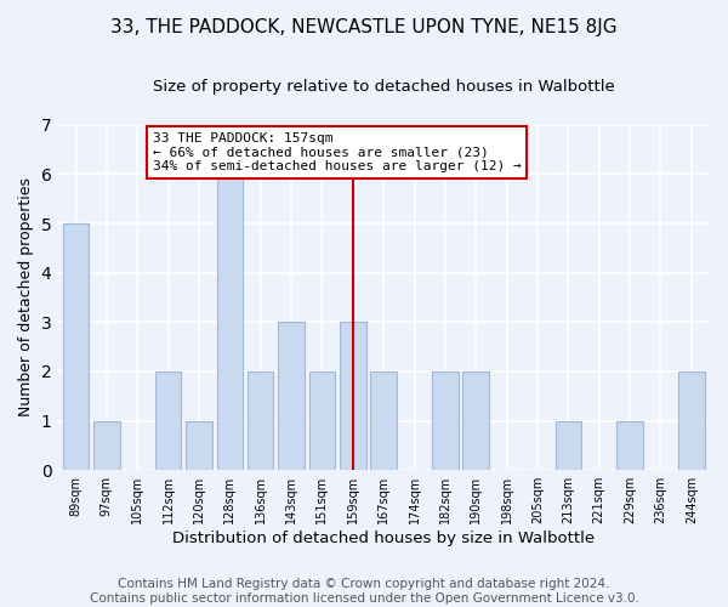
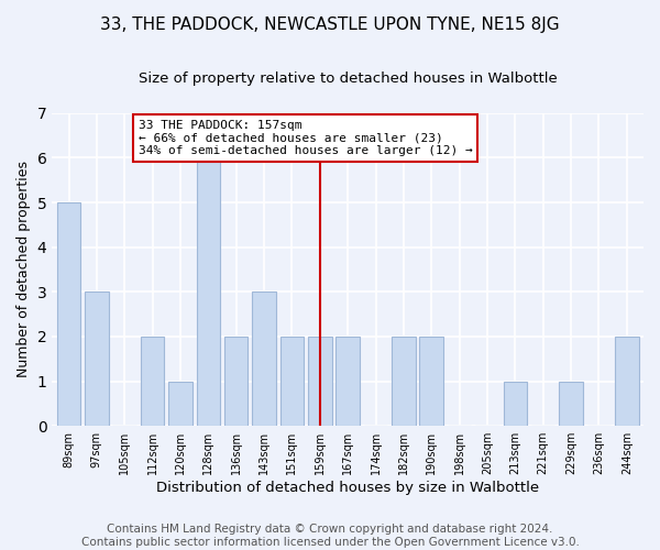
97sqm: 1 -> 3
159sqm: 3 -> 2
